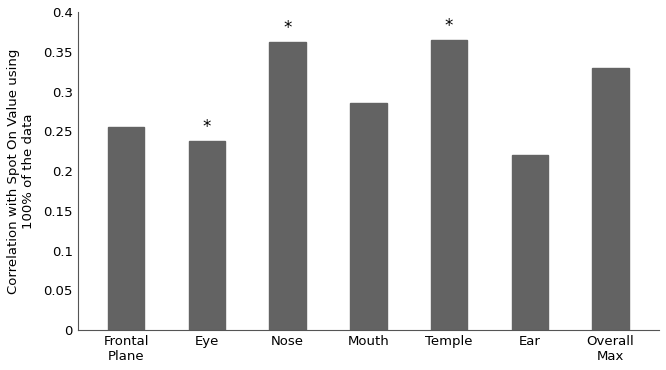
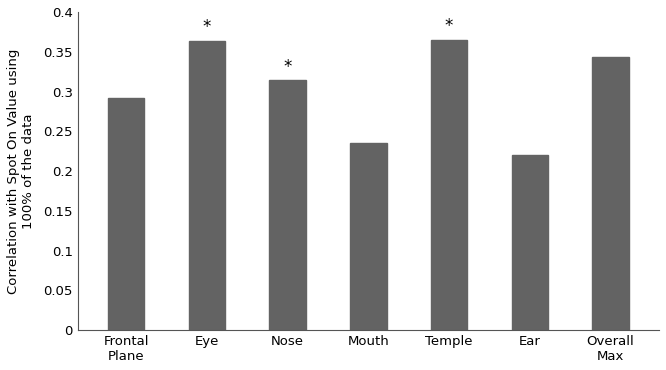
Frontal Plane: 0.256 -> 0.292
Eye: 0.238 -> 0.364
Nose: 0.362 -> 0.314
Mouth: 0.286 -> 0.235
Overall Max: 0.330 -> 0.343
